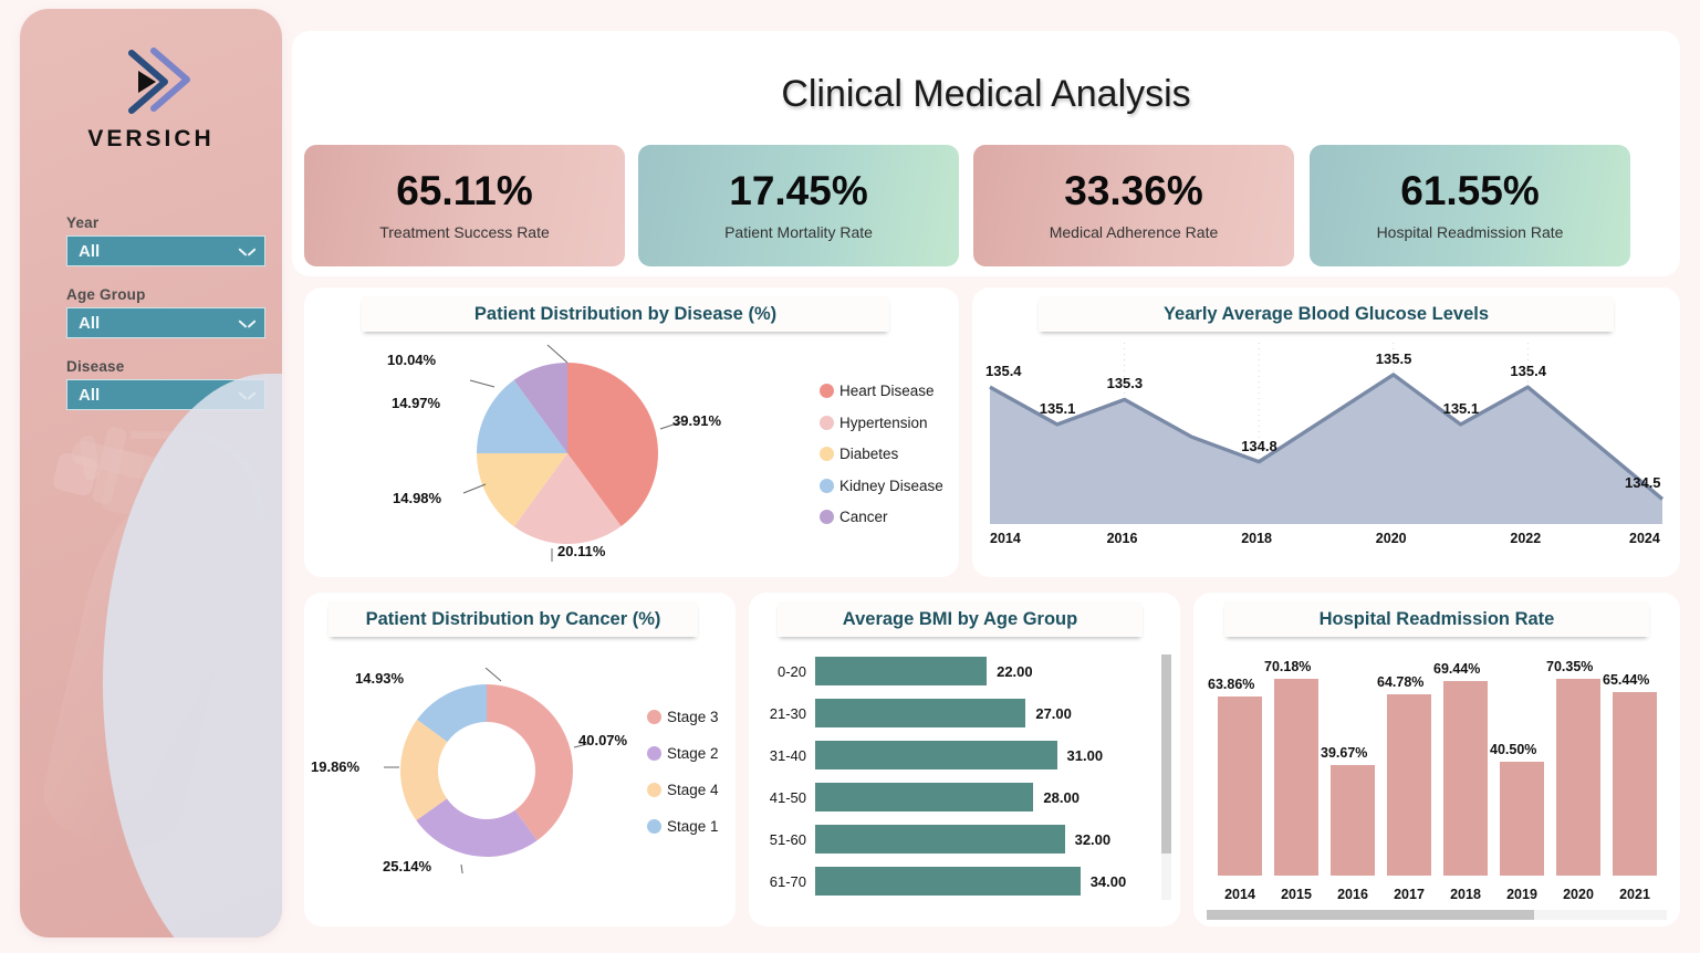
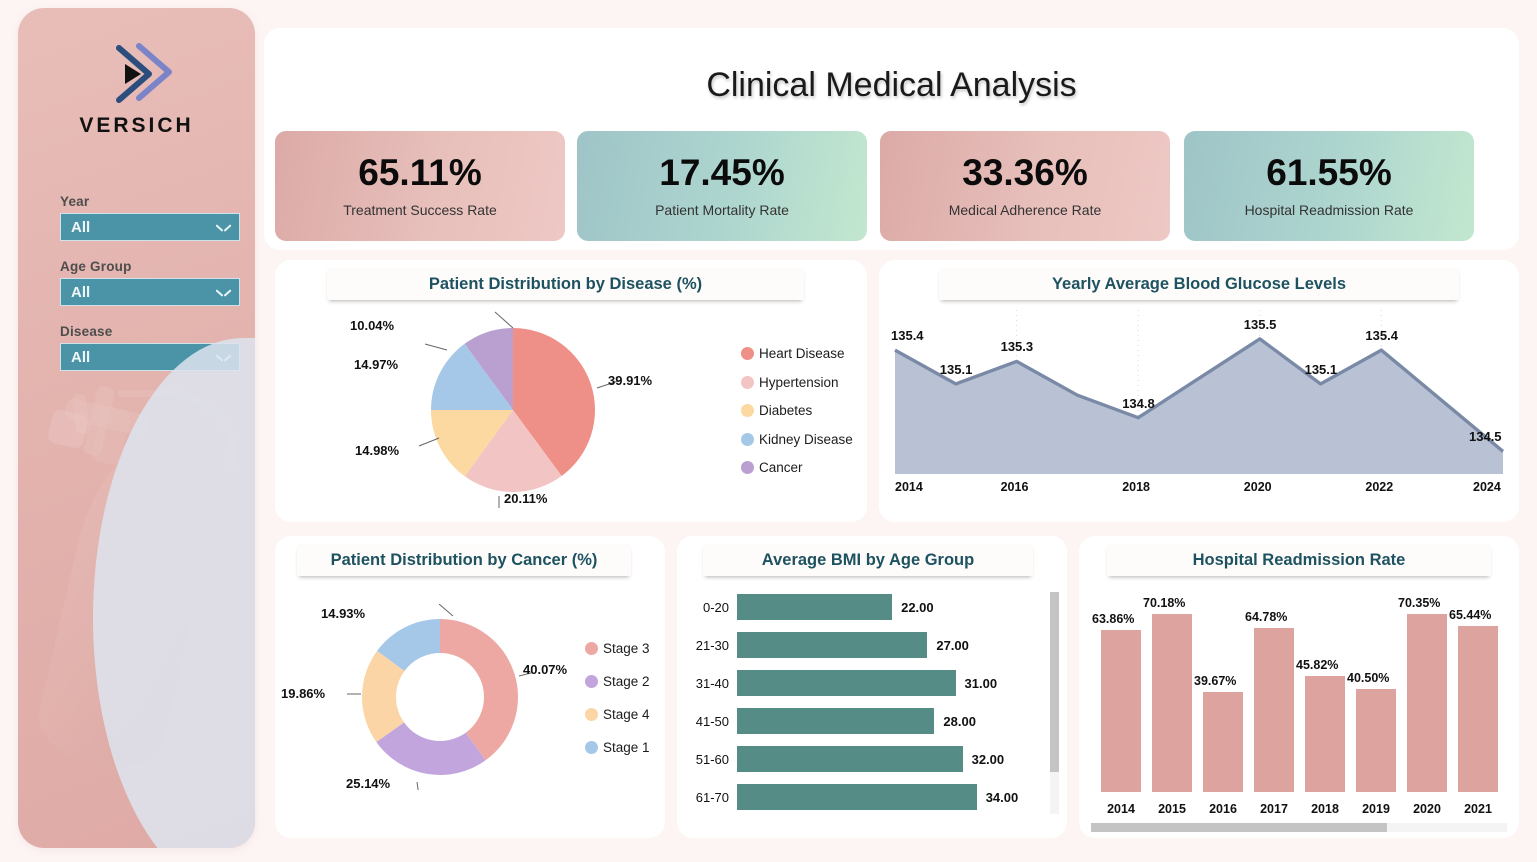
Hospital Readmission Rate/2018: 69.44% -> 45.82%
